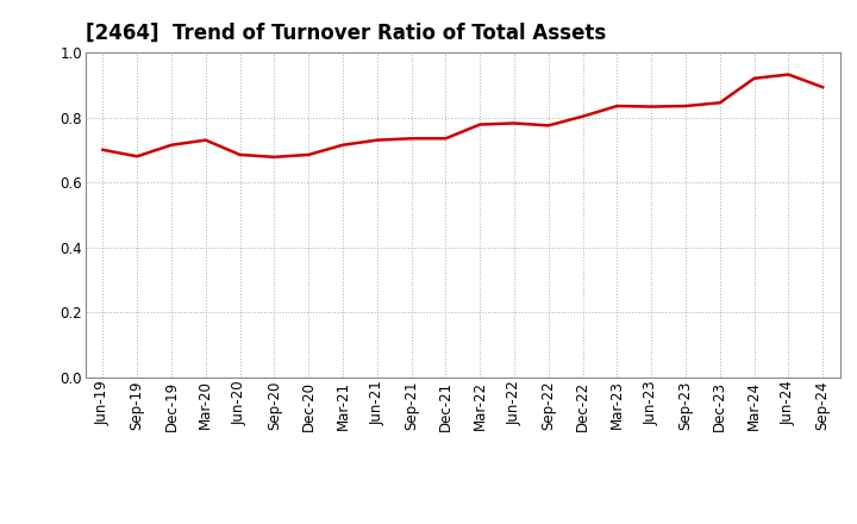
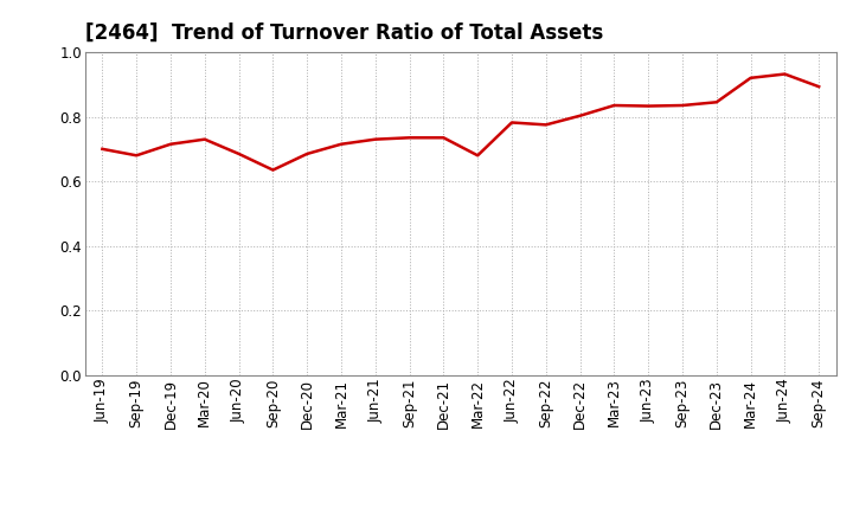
Sep-20: 0.678 -> 0.635
Mar-22: 0.778 -> 0.680
